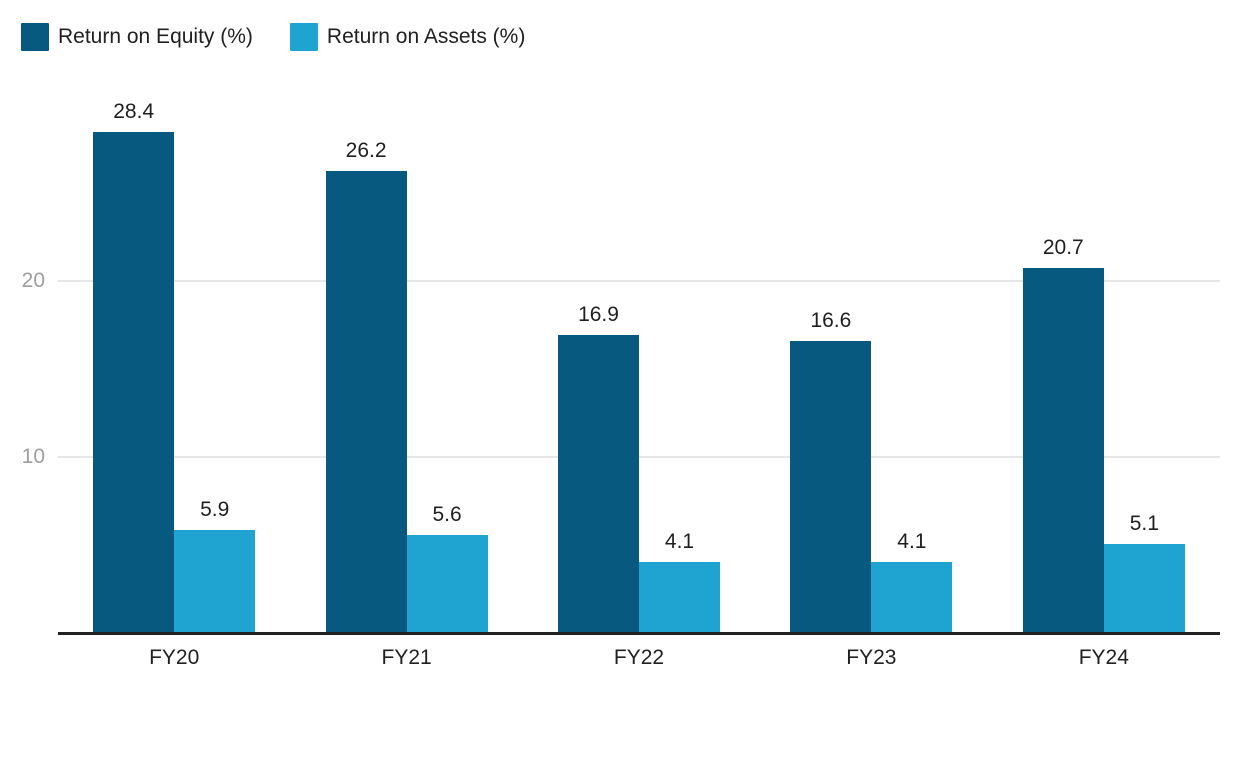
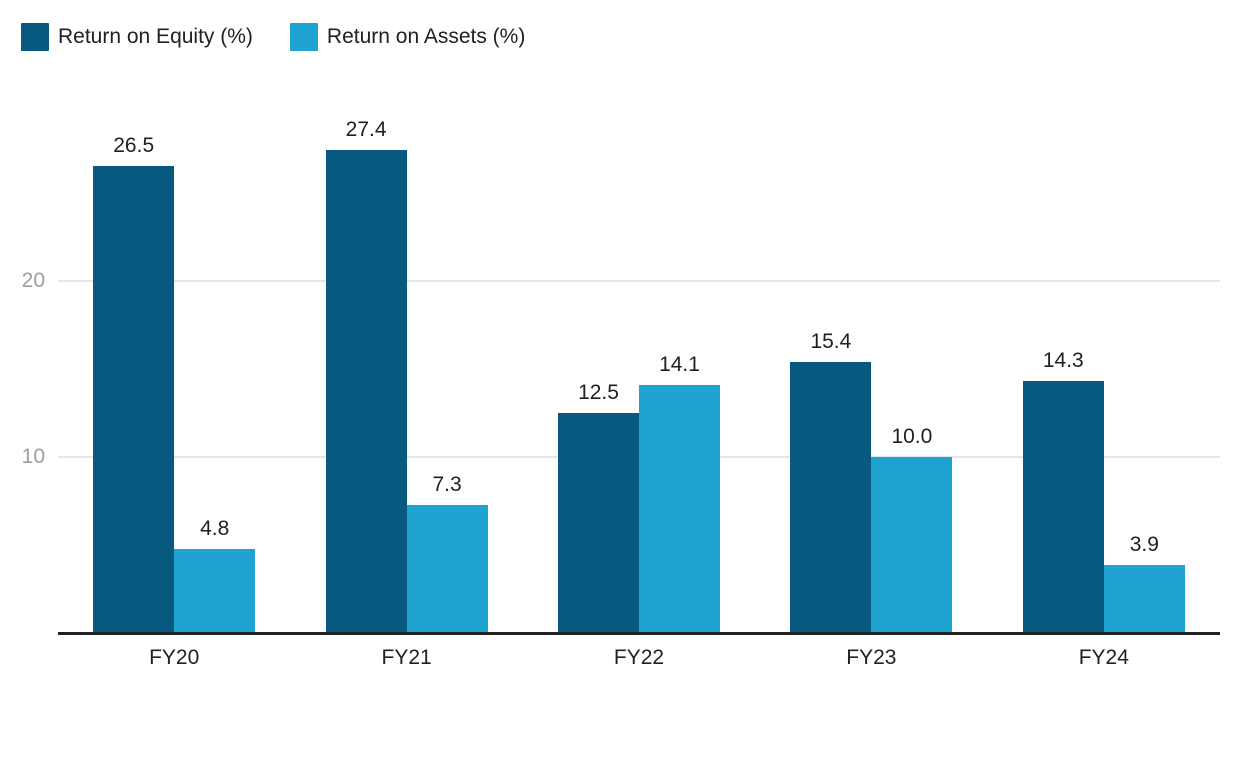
Return on Equity (%)/FY20: 28.4 -> 26.5
Return on Assets (%)/FY20: 5.9 -> 4.8
Return on Equity (%)/FY21: 26.2 -> 27.4
Return on Assets (%)/FY21: 5.6 -> 7.3
Return on Equity (%)/FY22: 16.9 -> 12.5
Return on Assets (%)/FY22: 4.1 -> 14.1
Return on Equity (%)/FY23: 16.6 -> 15.4
Return on Assets (%)/FY23: 4.1 -> 10.0
Return on Equity (%)/FY24: 20.7 -> 14.3
Return on Assets (%)/FY24: 5.1 -> 3.9
